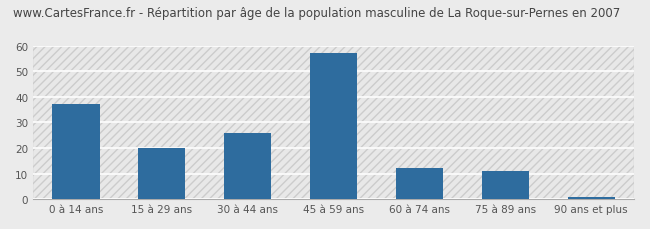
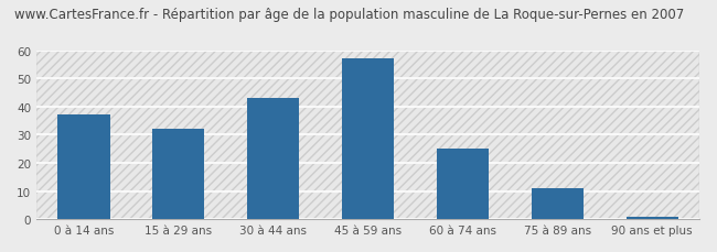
15 à 29 ans: 20 -> 32
30 à 44 ans: 26 -> 43
60 à 74 ans: 12 -> 25
